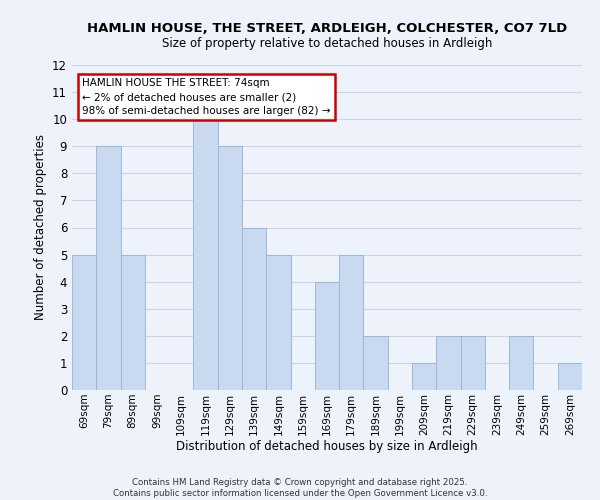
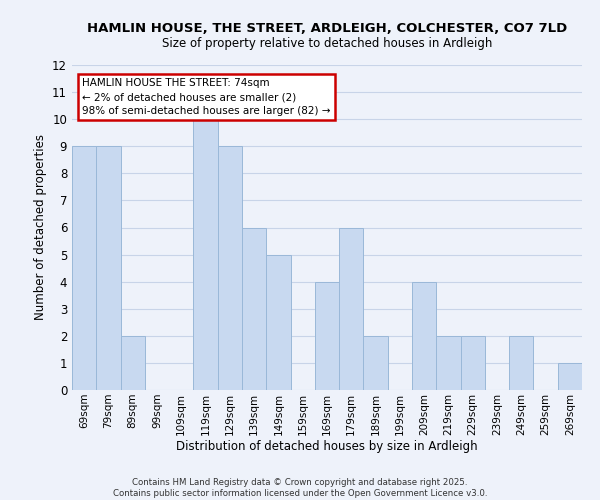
69sqm: 5 -> 9
89sqm: 5 -> 2
179sqm: 5 -> 6
209sqm: 1 -> 4
